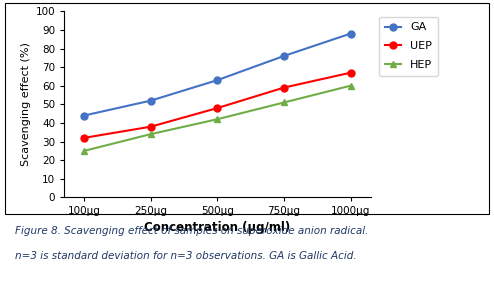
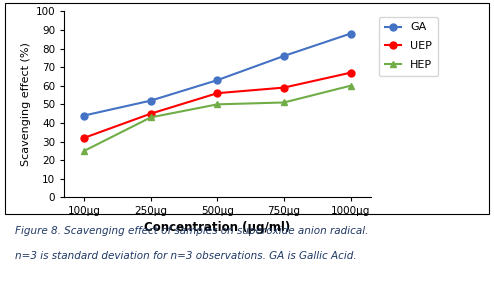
UEP/250μg: 38 -> 45
HEP/250μg: 34 -> 43
UEP/500μg: 48 -> 56
HEP/500μg: 42 -> 50
